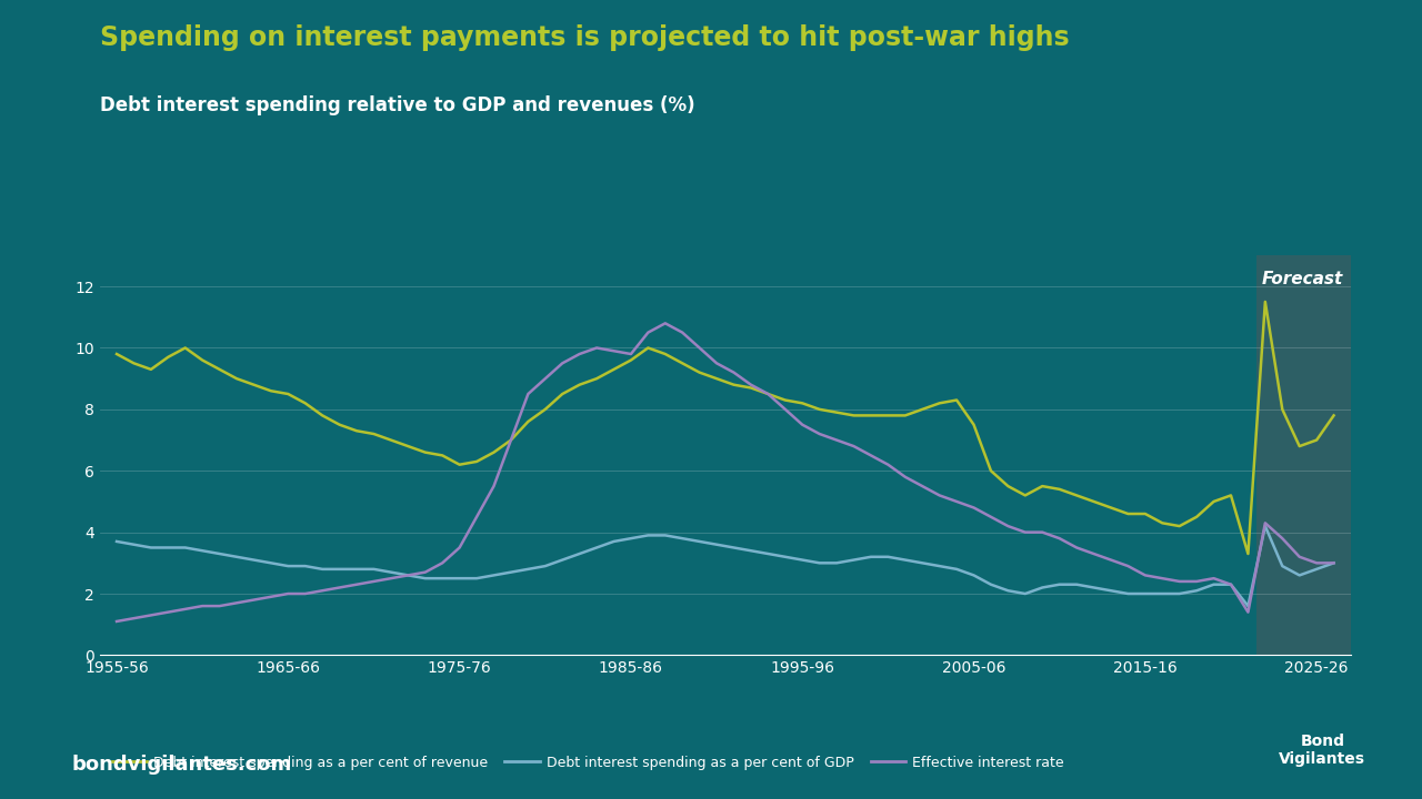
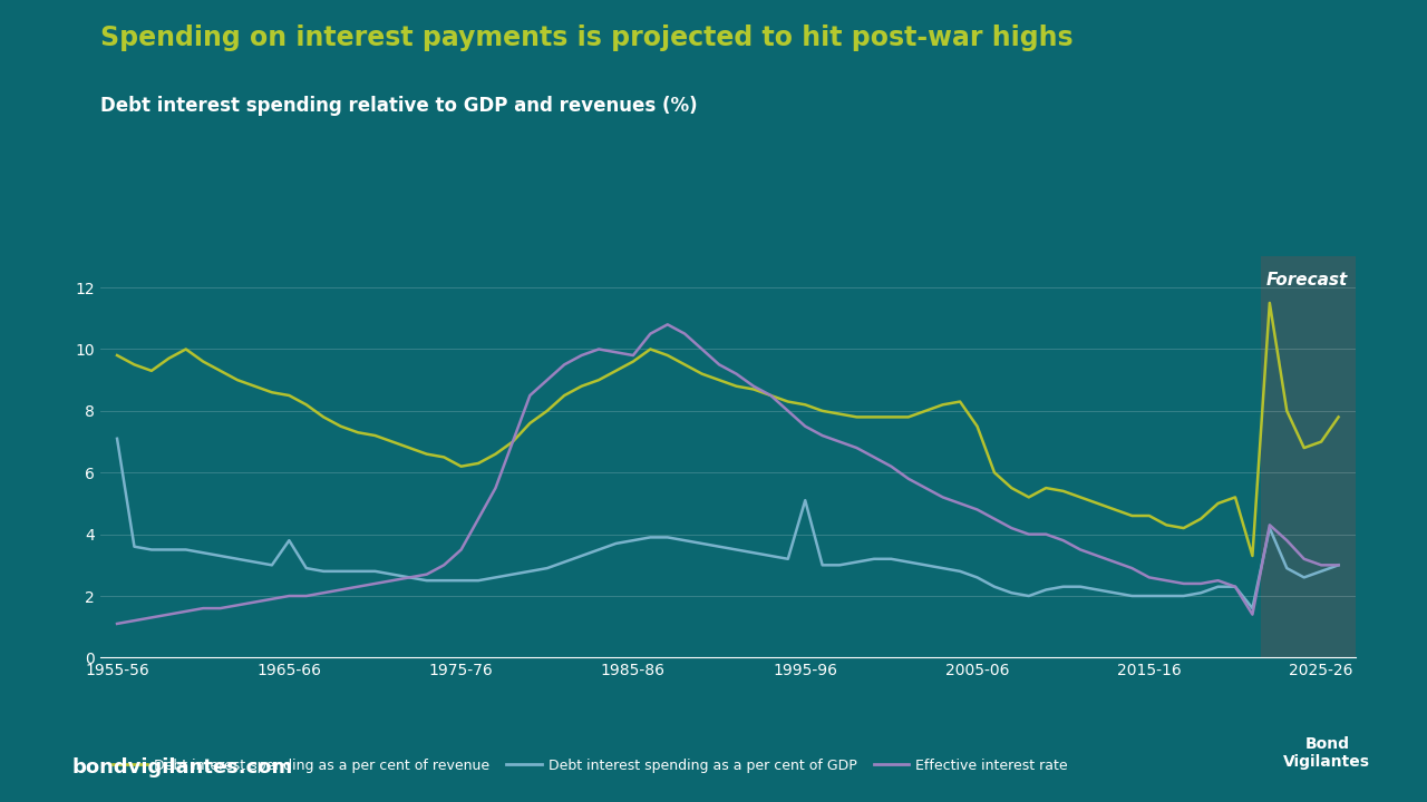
Debt interest spending as a per cent of GDP/1955-56: 3.7 -> 7.1
Debt interest spending as a per cent of GDP/1965-66: 2.9 -> 3.8
Debt interest spending as a per cent of GDP/1995-96: 3.1 -> 5.1
